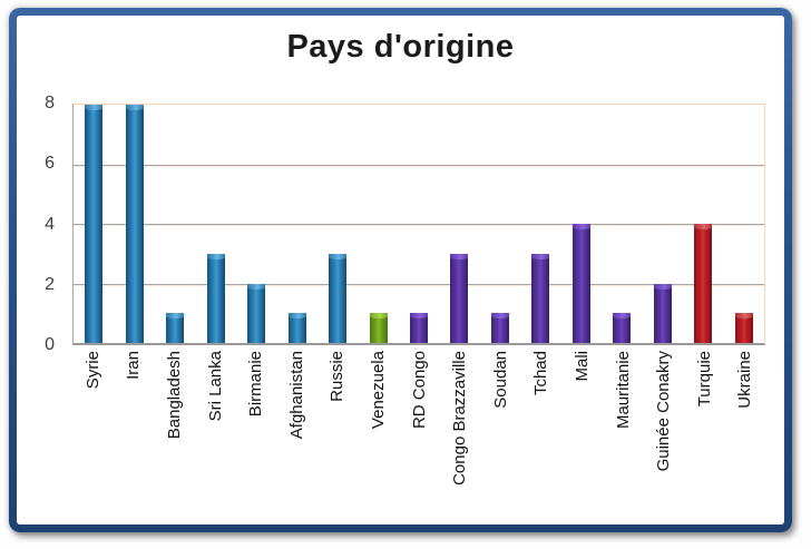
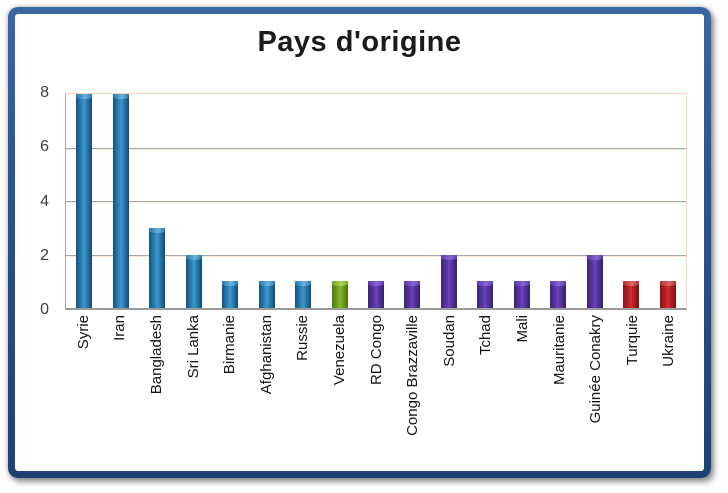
Bangladesh: 1 -> 3
Sri Lanka: 3 -> 2
Birmanie: 2 -> 1
Russie: 3 -> 1
Congo Brazzaville: 3 -> 1
Soudan: 1 -> 2
Tchad: 3 -> 1
Mali: 4 -> 1
Turquie: 4 -> 1
